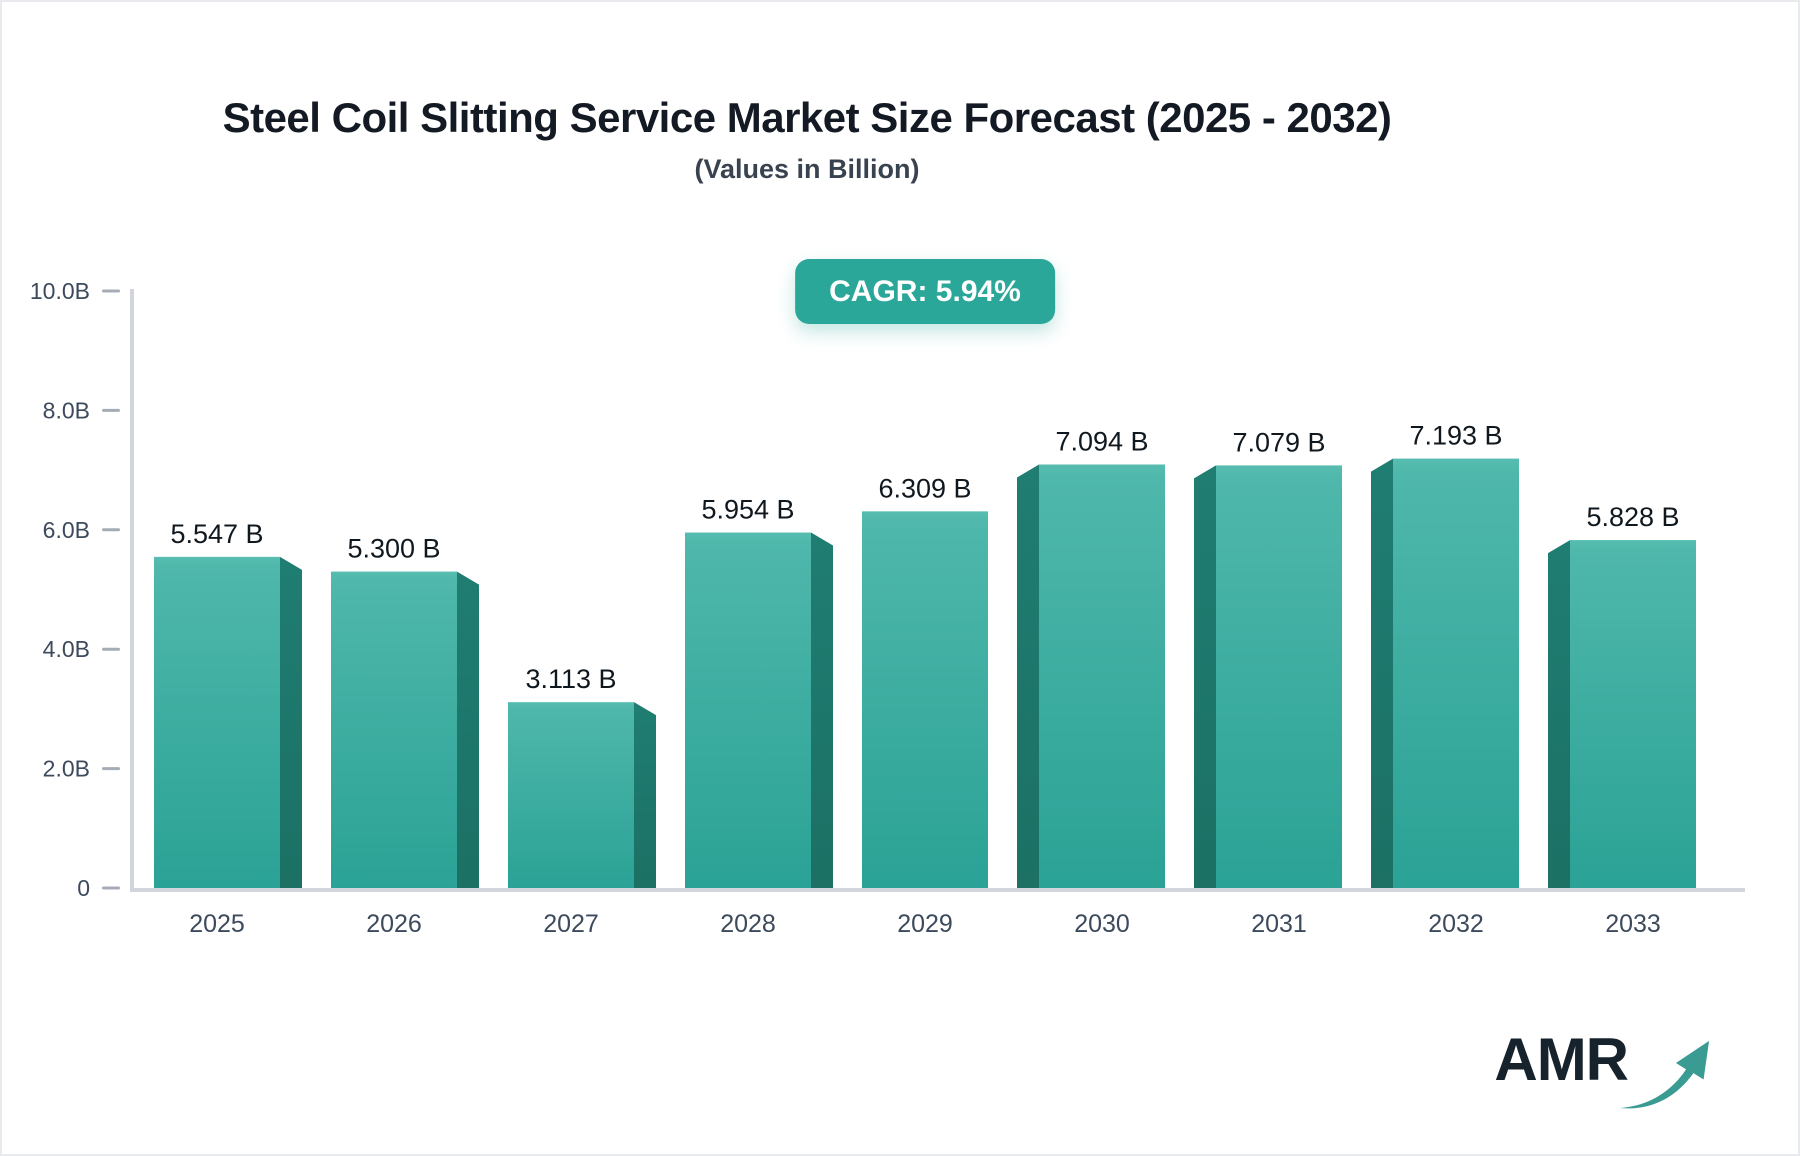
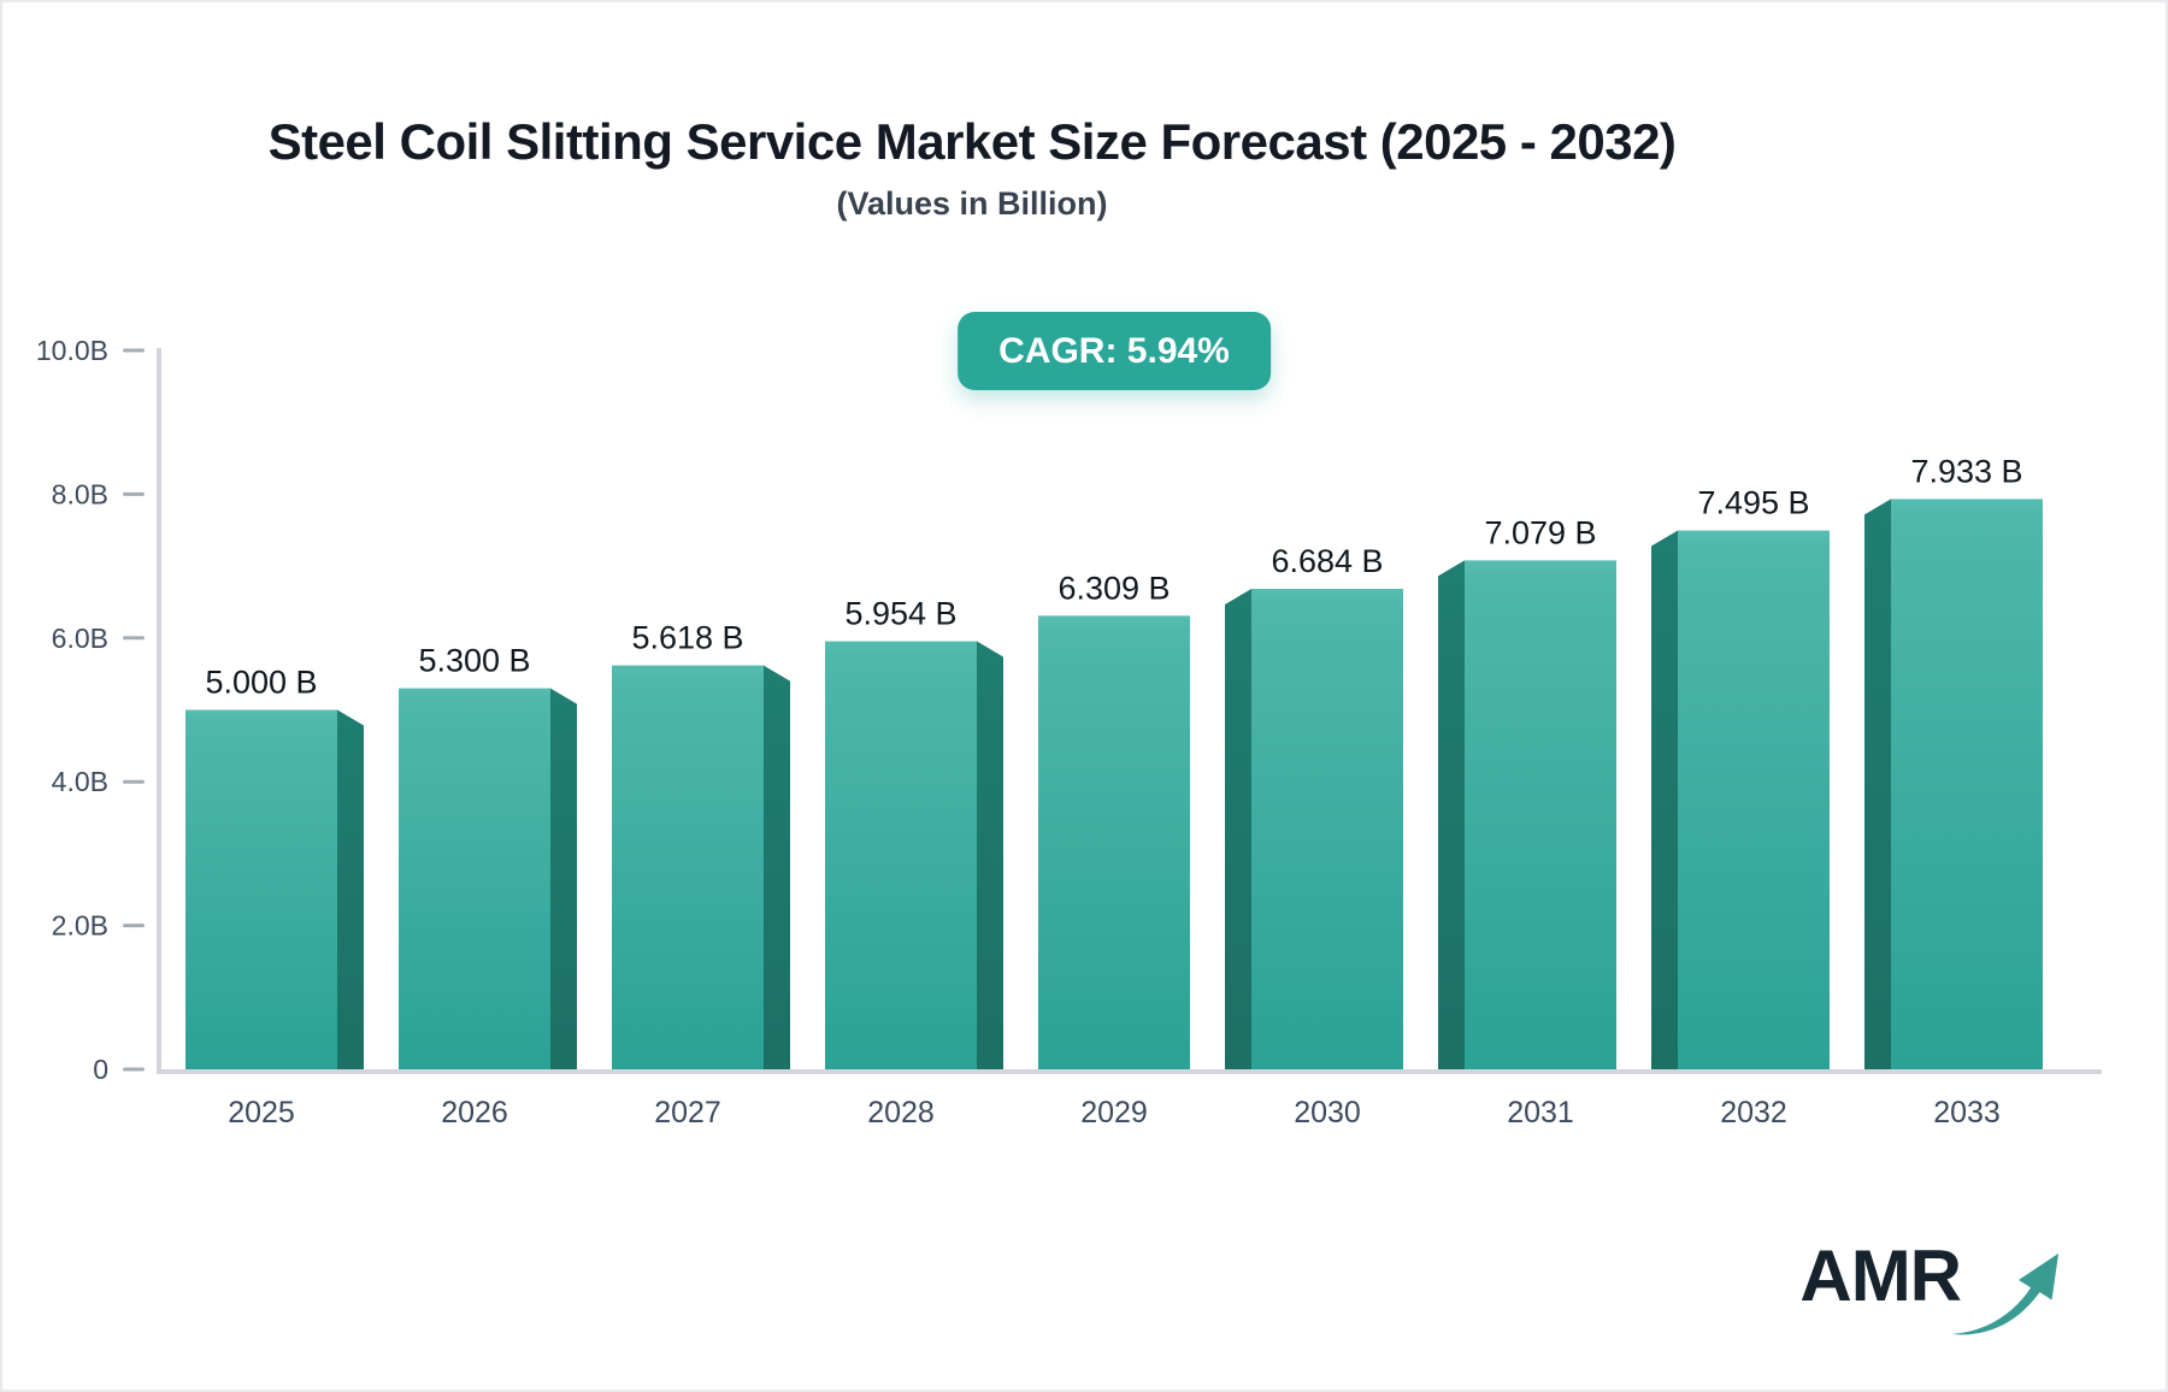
2025: 5.547 -> 5.000
2027: 3.113 -> 5.618
2030: 7.094 -> 6.684
2032: 7.193 -> 7.495
2033: 5.828 -> 7.933
